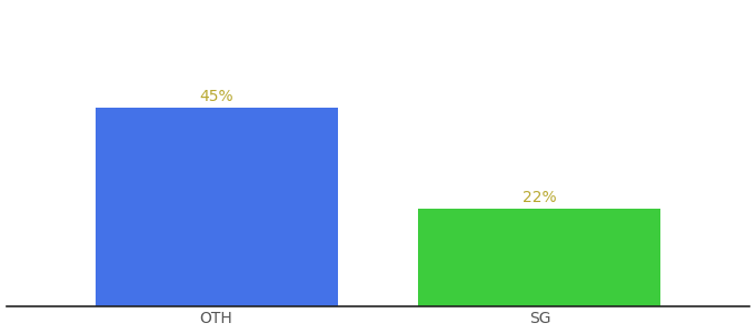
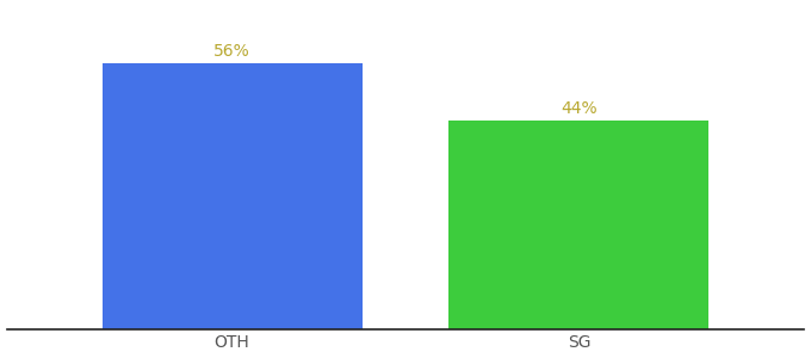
OTH: 45% -> 56%
SG: 22% -> 44%
